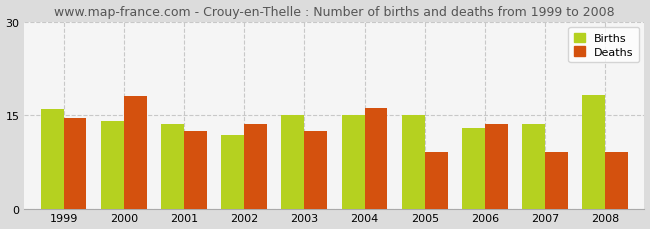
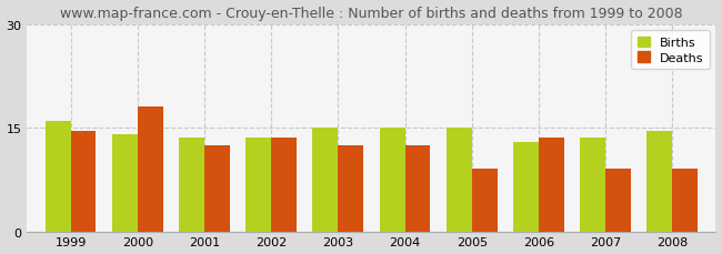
Births/2002: 11.8 -> 13.5
Deaths/2004: 16.2 -> 12.5
Births/2008: 18.2 -> 14.5
